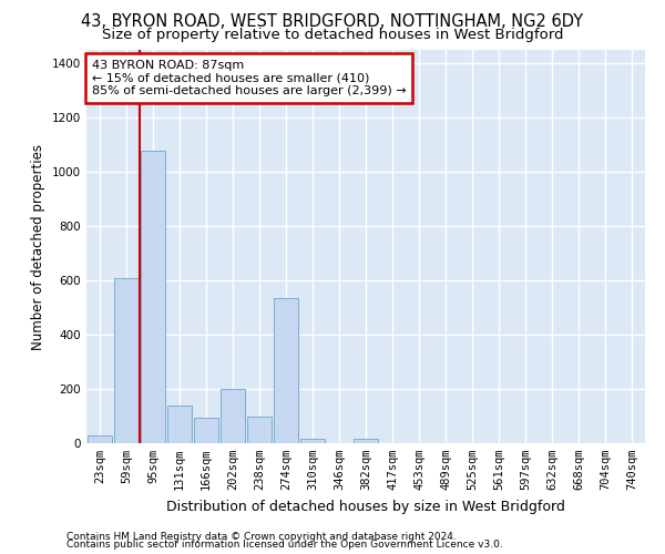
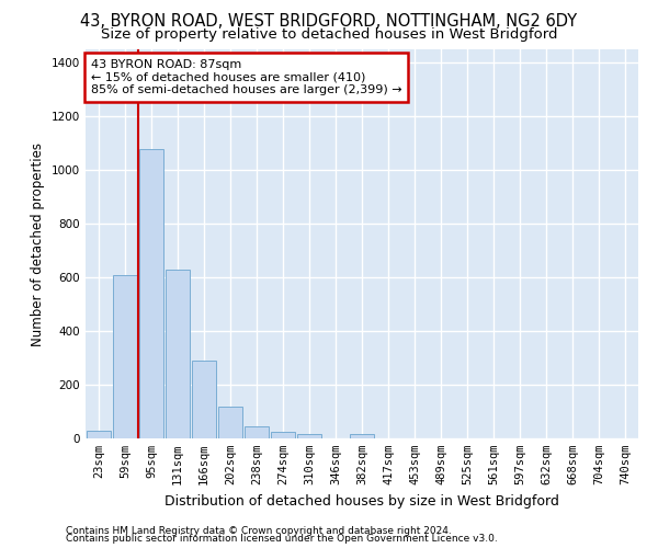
131sqm: 140 -> 630
166sqm: 95 -> 290
202sqm: 200 -> 120
238sqm: 100 -> 45
274sqm: 535 -> 25
